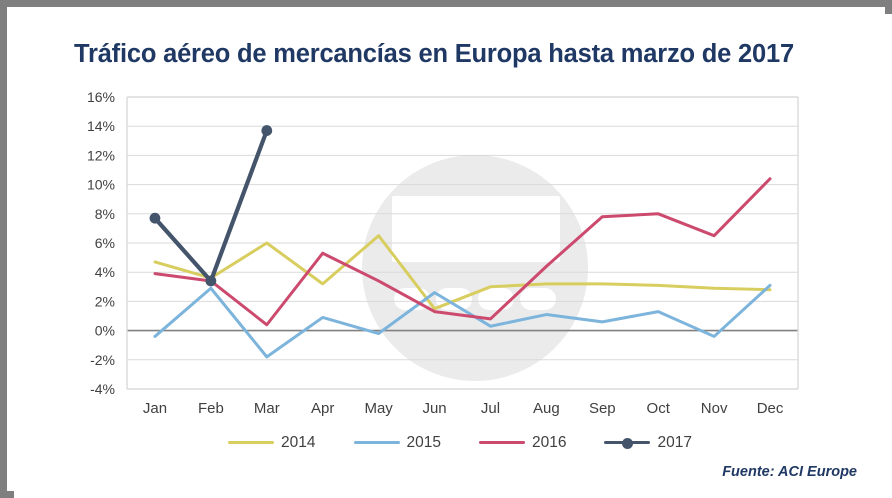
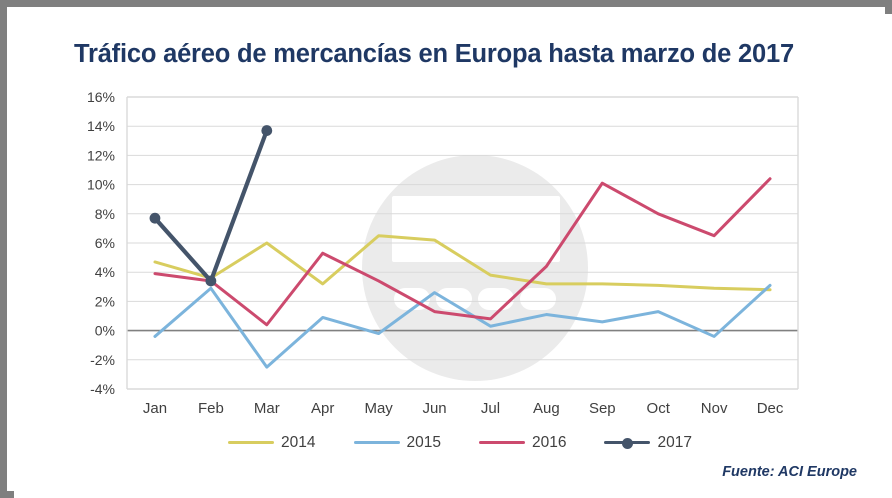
2015/Mar: -1.8% -> -2.5%
2014/Jun: 1.5% -> 6.2%
2014/Jul: 3.0% -> 3.8%
2016/Sep: 7.8% -> 10.1%
